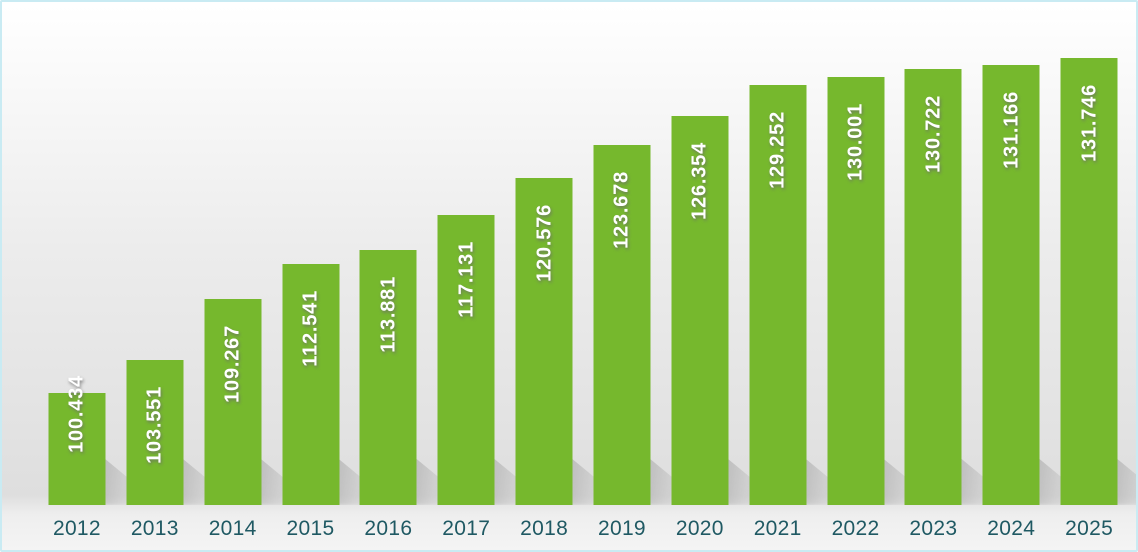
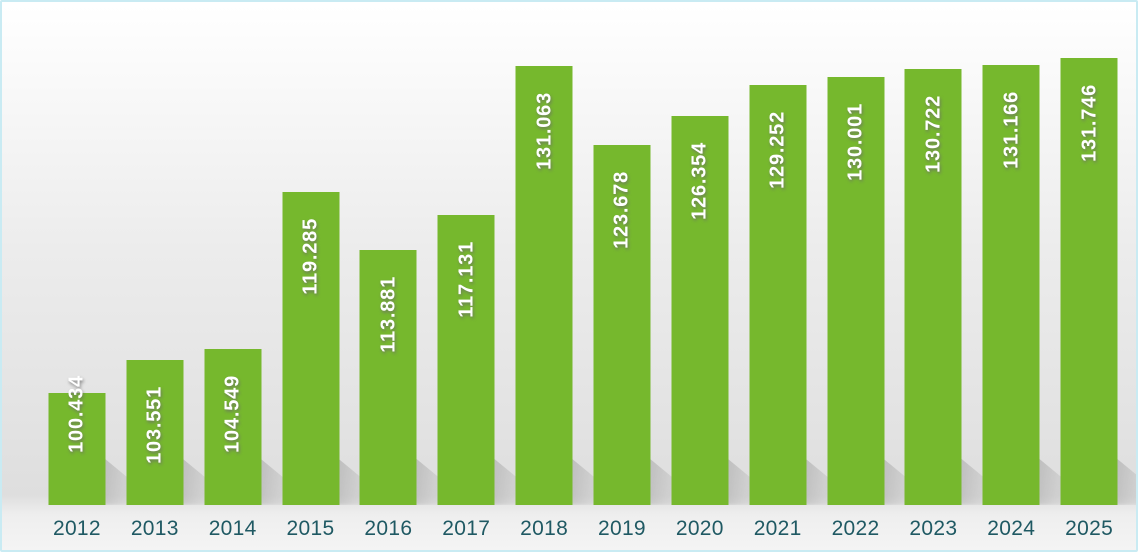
2014: 109.267 -> 104.549
2015: 112.541 -> 119.285
2018: 120.576 -> 131.063
